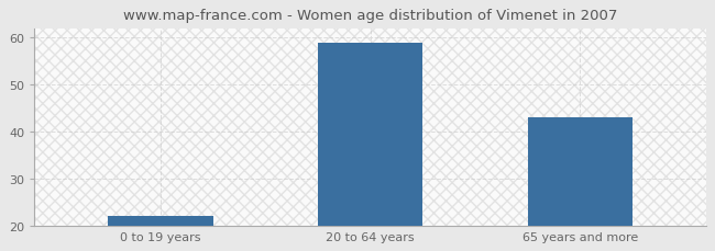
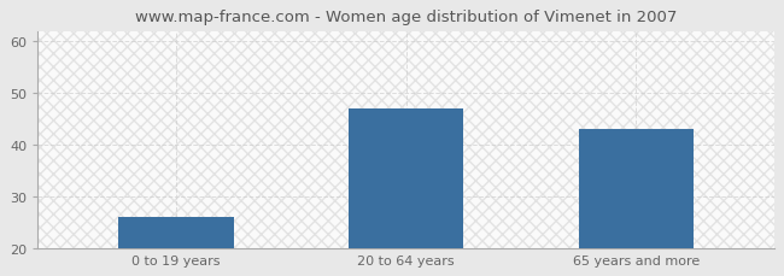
0 to 19 years: 22 -> 26
20 to 64 years: 59 -> 47
